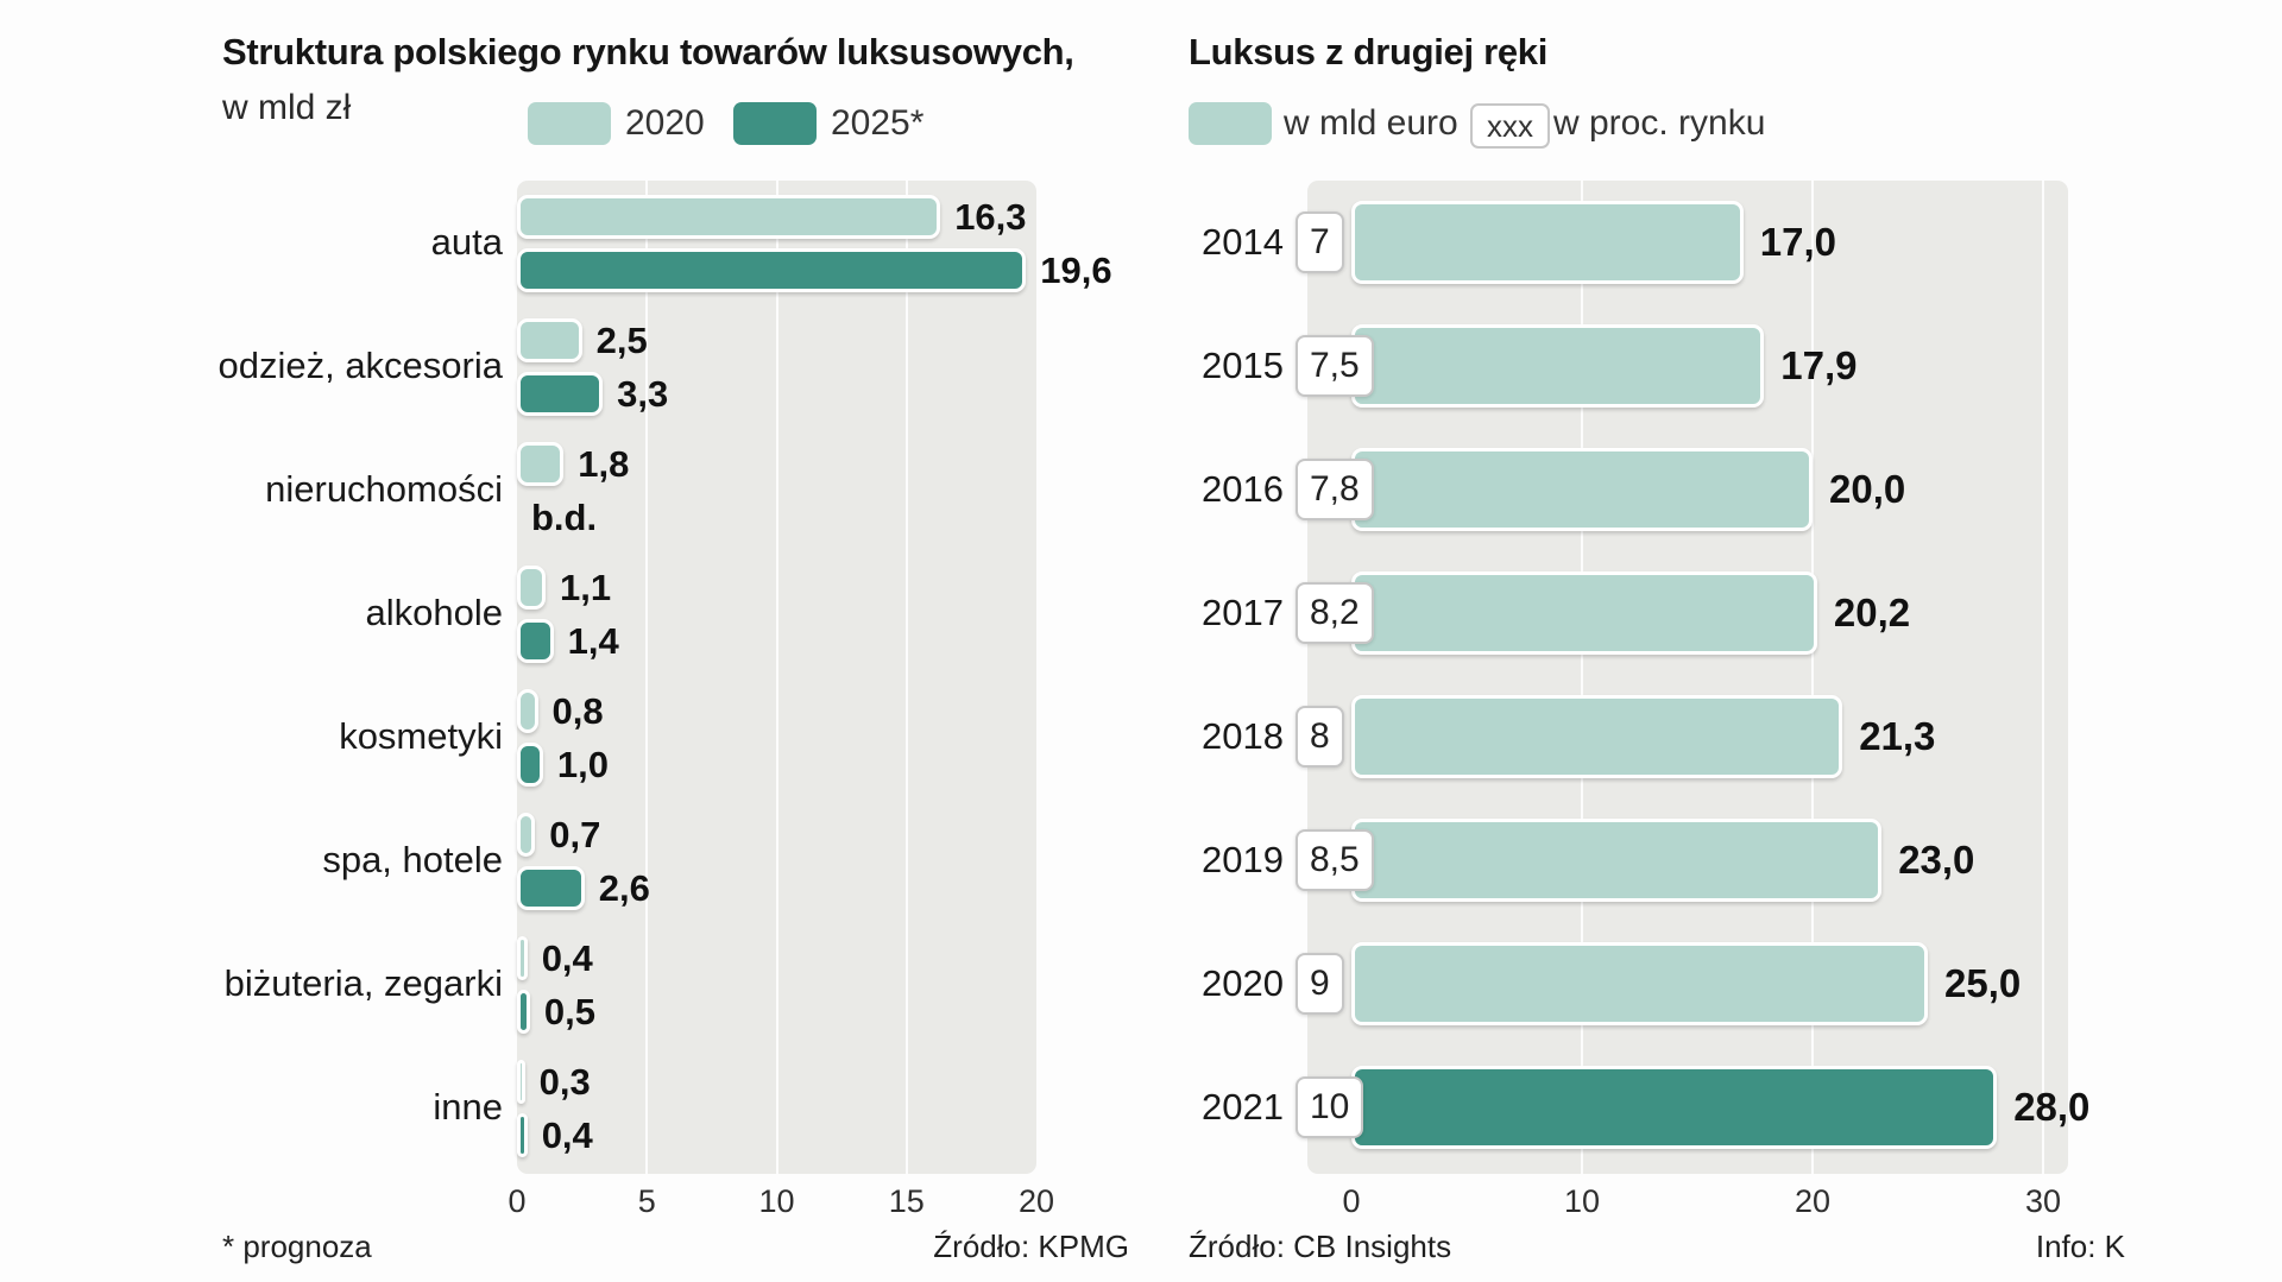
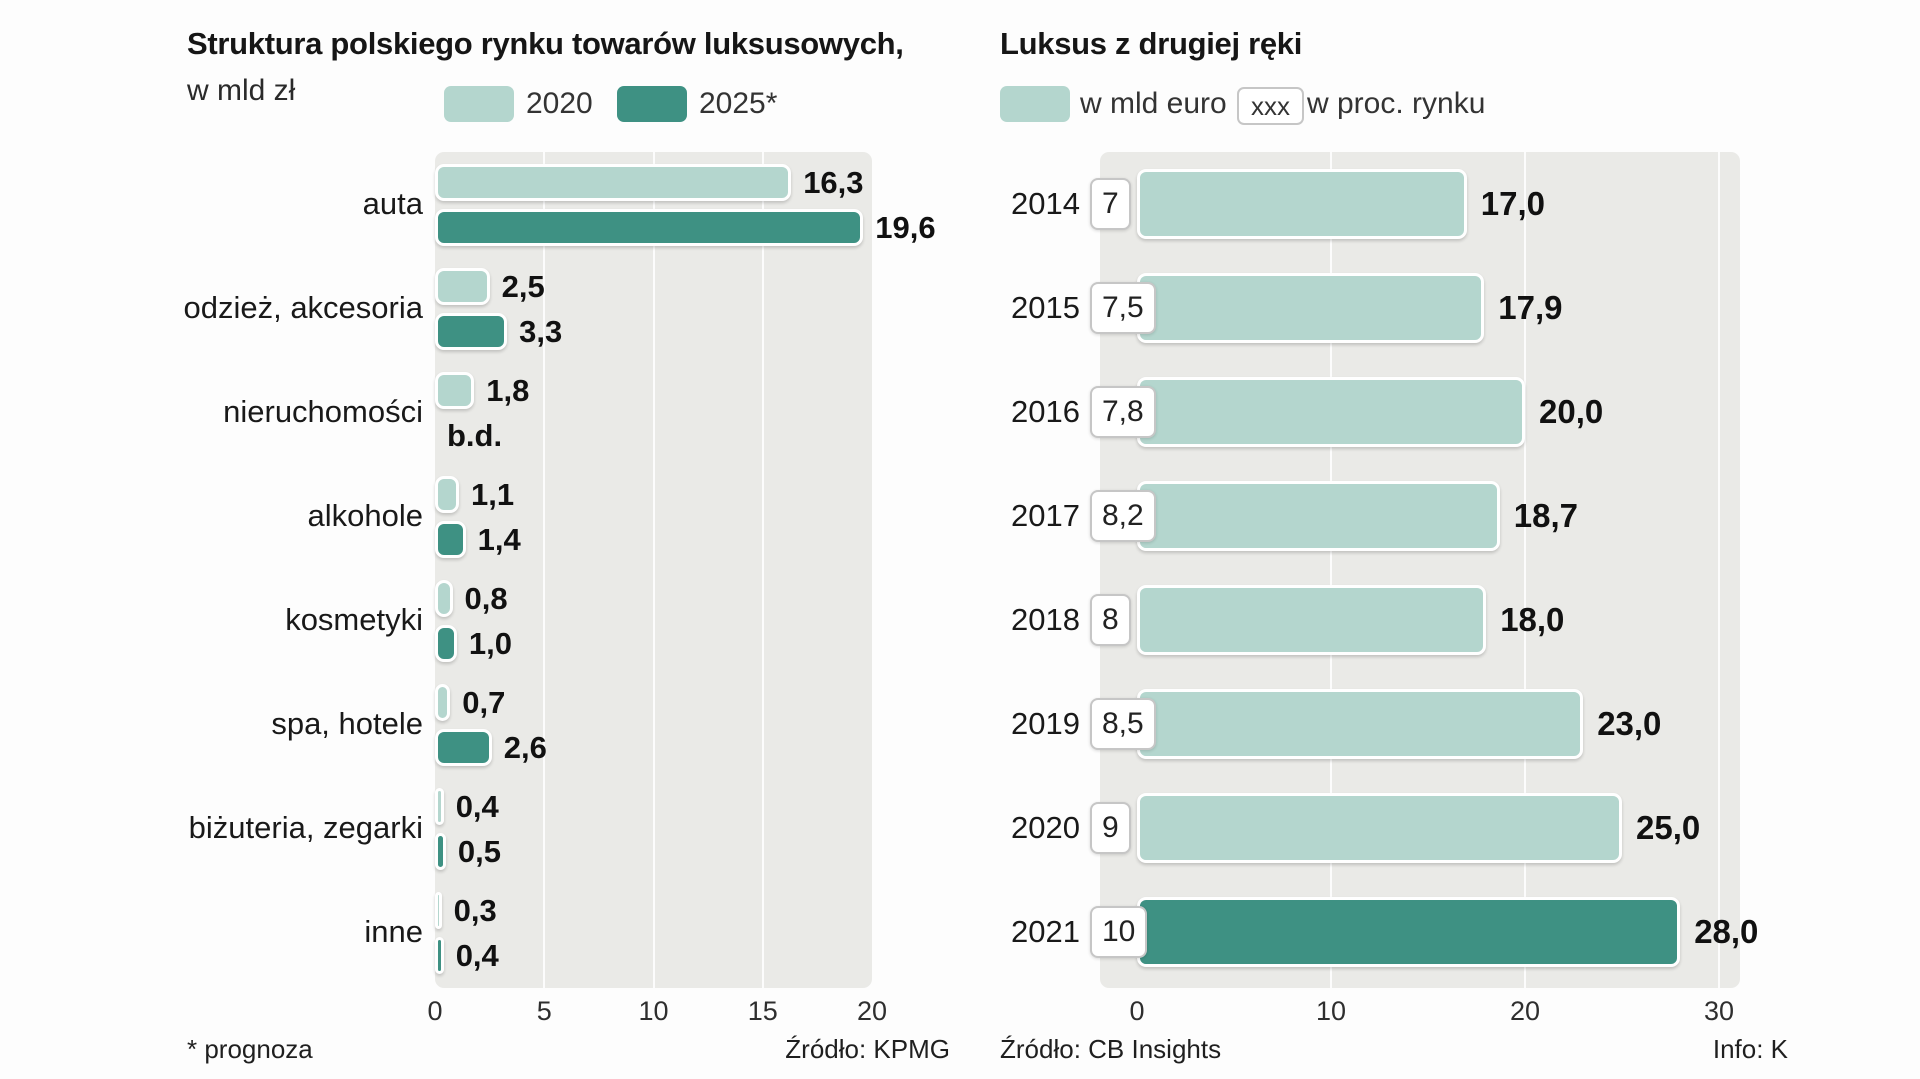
Luksus z drugiej ręki/w proc. rynku/2017: 20,2 -> 18,7
Luksus z drugiej ręki/w proc. rynku/2018: 21,3 -> 18,0
